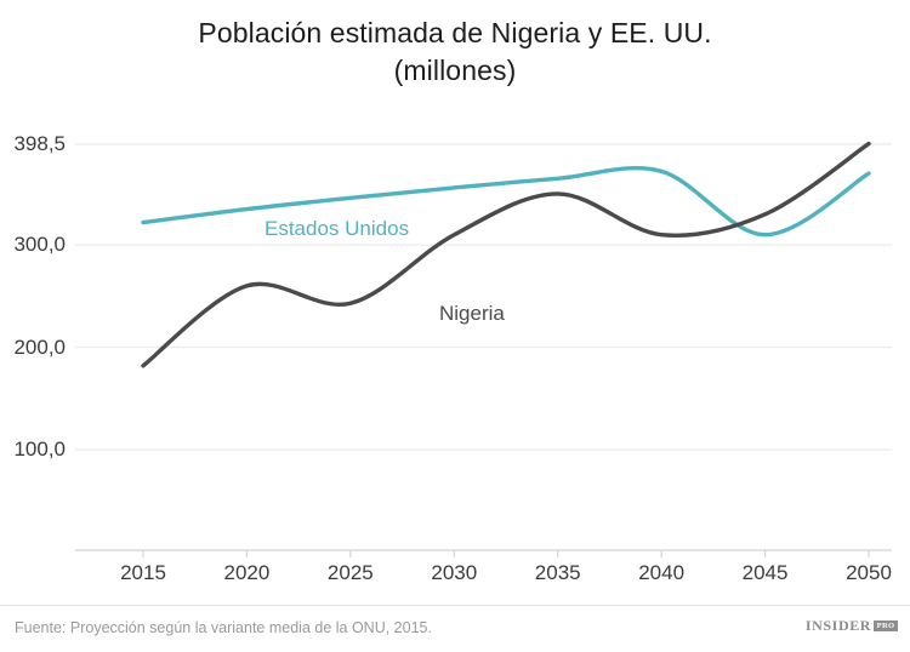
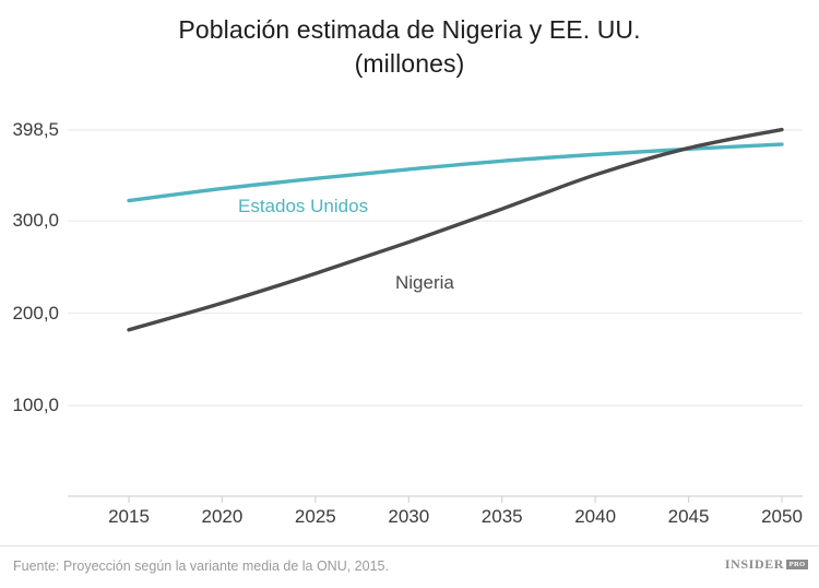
Nigeria/2020: 260 -> 210
Nigeria/2030: 310 -> 280
Nigeria/2035: 350 -> 310
Nigeria/2040: 310 -> 350
Estados Unidos/2045: 310 -> 380
Nigeria/2045: 330 -> 380
Estados Unidos/2050: 370 -> 380
